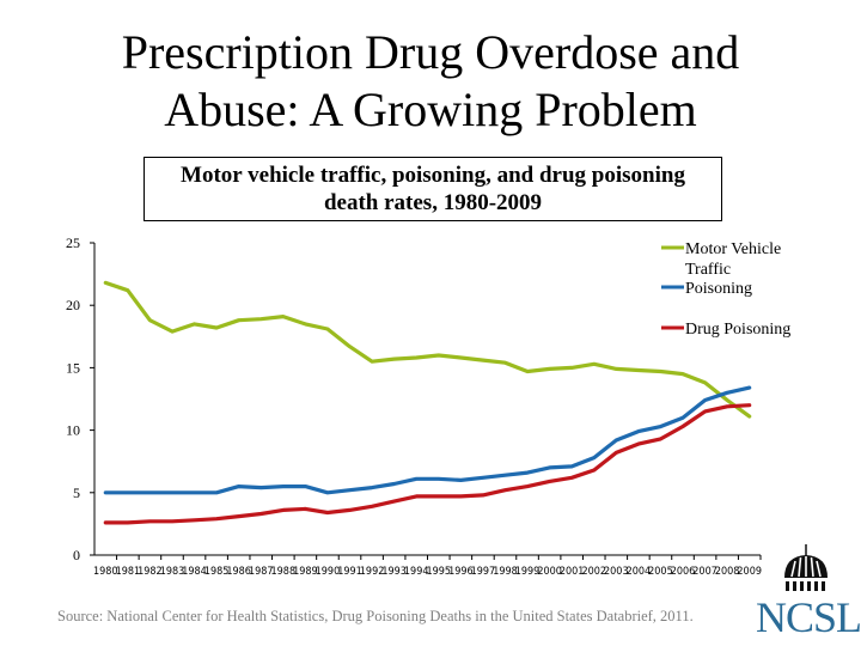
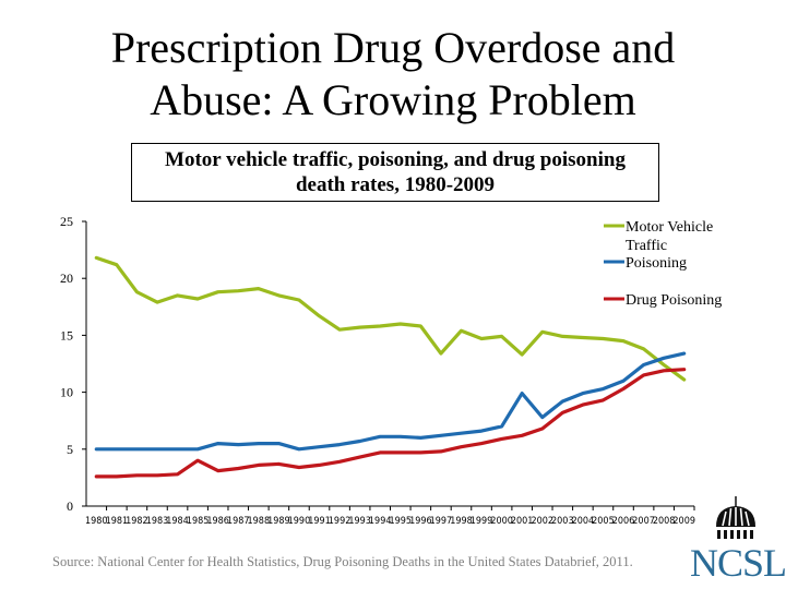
Drug Poisoning/1985: 2.9 -> 4.0
Motor Vehicle Traffic/1997: 15.6 -> 13.4
Motor Vehicle Traffic/2001: 15.0 -> 13.3
Poisoning/2001: 7.1 -> 9.9
